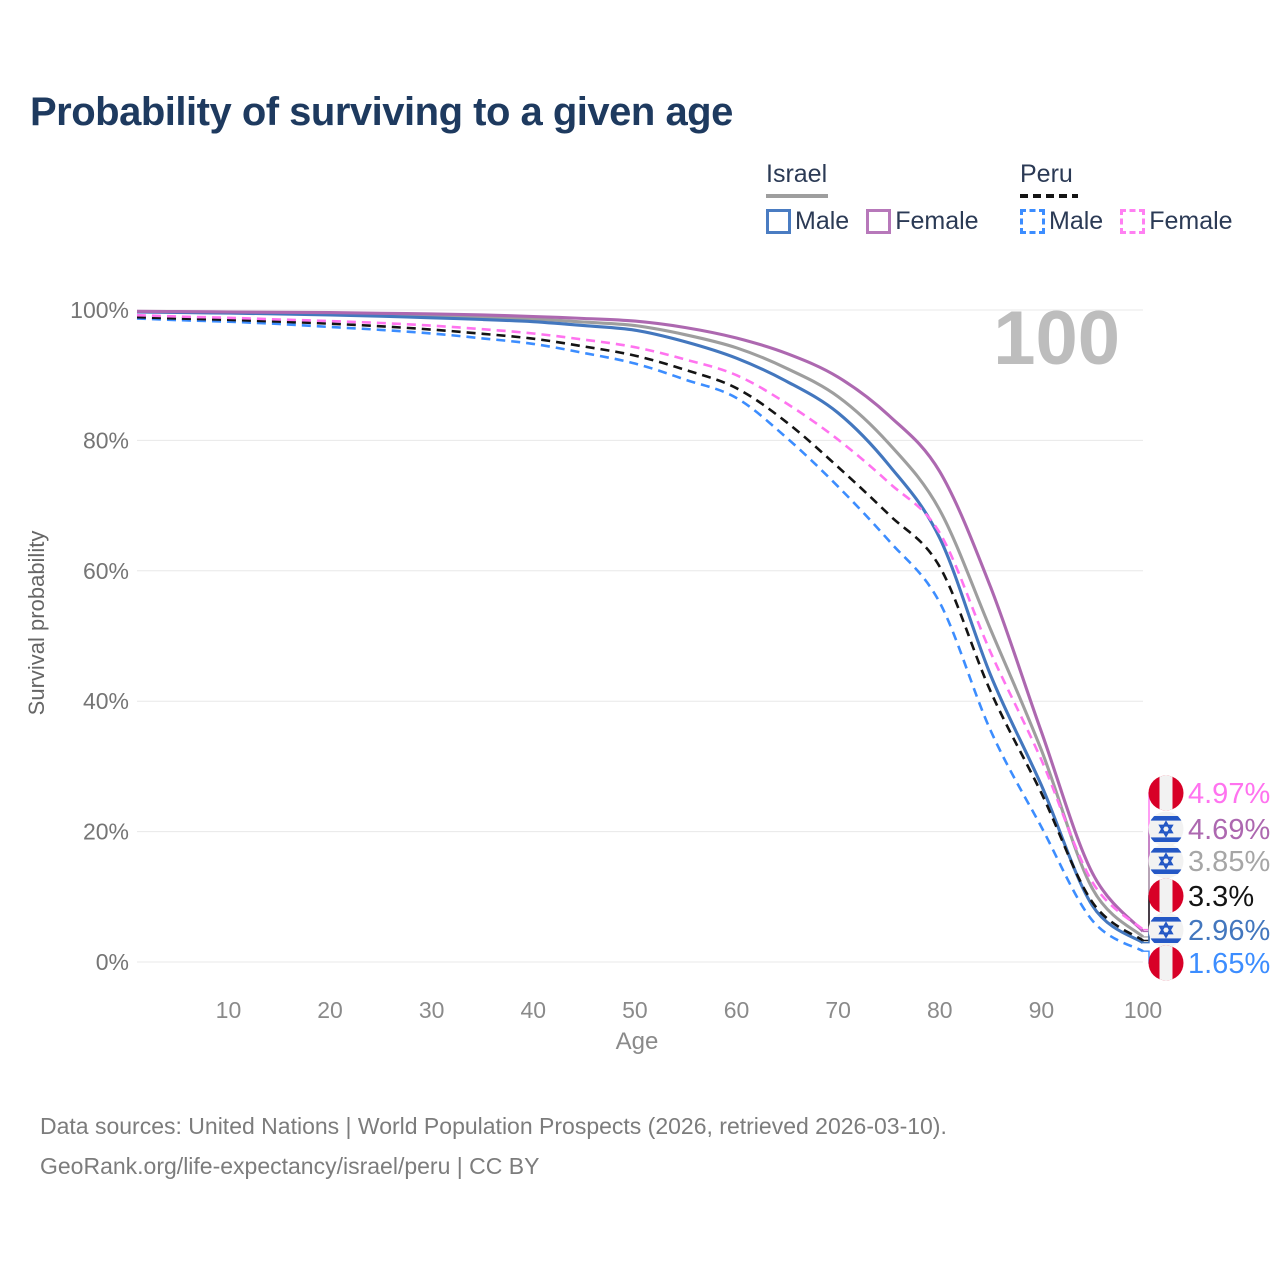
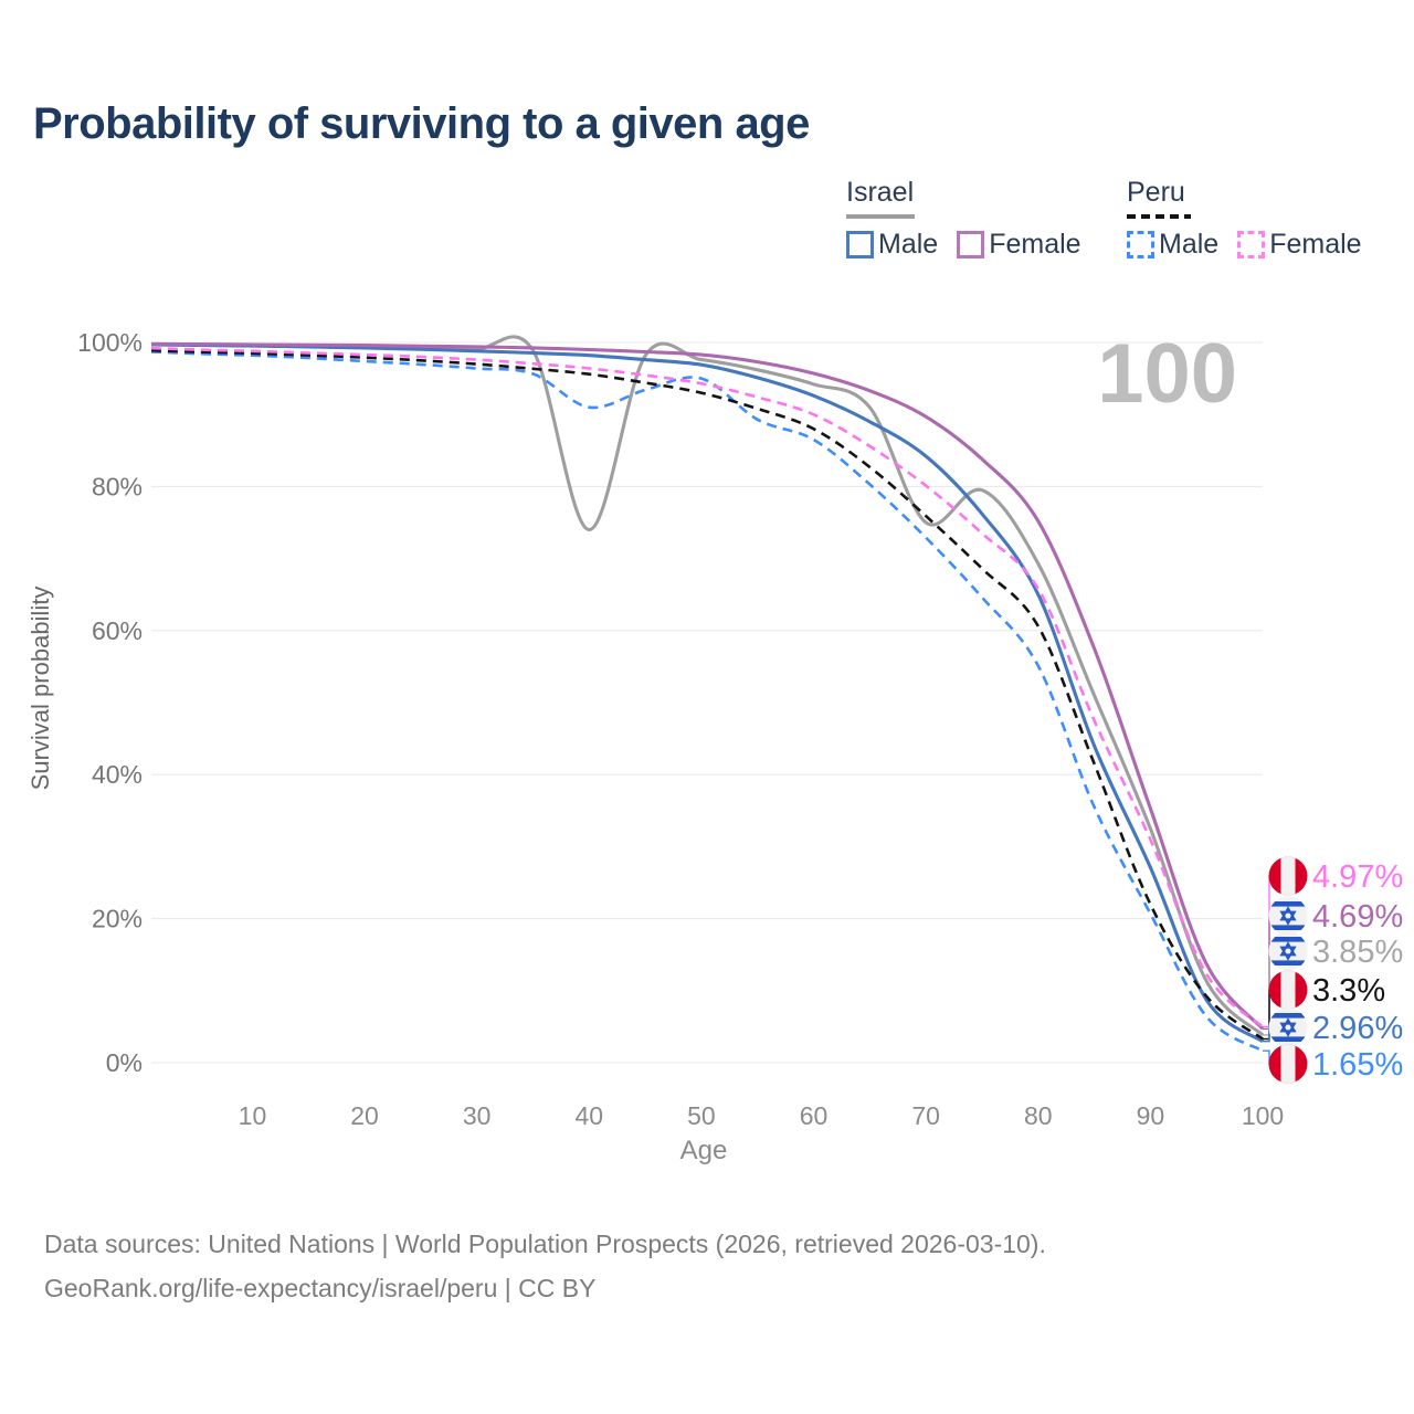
Israel/40: 99% -> 74%
Peru Male/40: 95% -> 91%
Peru Male/50: 92% -> 95%
Israel/70: 87% -> 75%
Peru/90: 26% -> 22%
